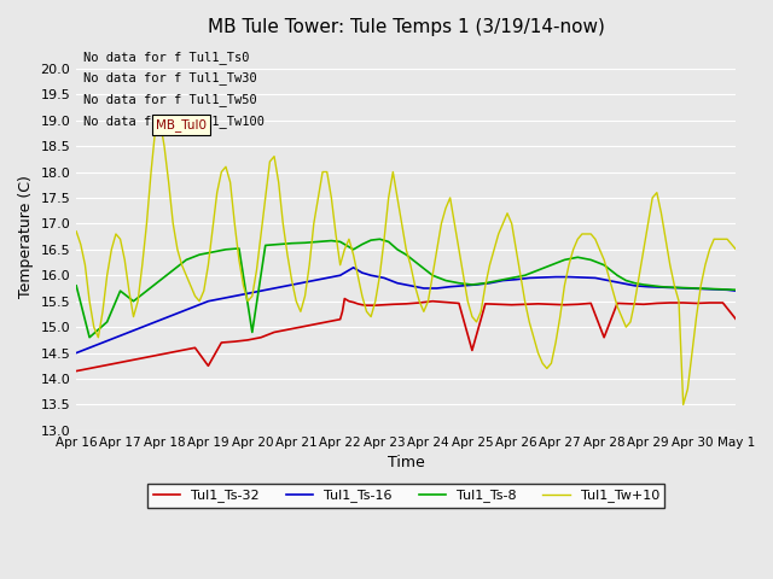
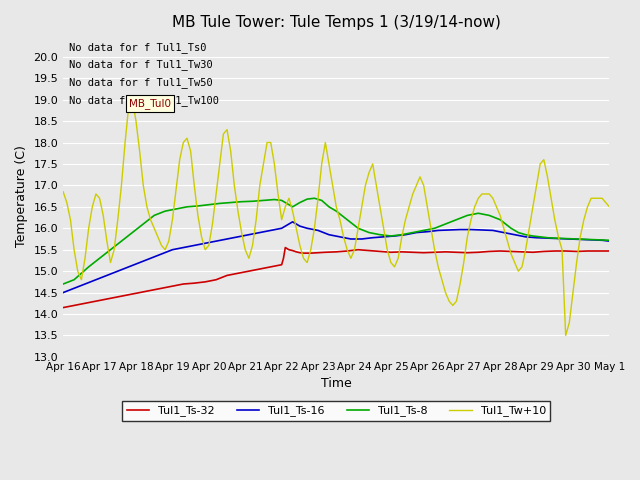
Tul1_Ts-8/Apr 16: 15.80 -> 14.70
Tul1_Ts-8/Apr 17: 15.70 -> 15.30
Tul1_Ts-32/Apr 19: 14.25 -> 14.65
Tul1_Ts-8/Apr 20: 14.90 -> 16.55
Tul1_Ts-32/Apr 25: 14.55 -> 15.44
Tul1_Ts-32/Apr 28: 14.80 -> 15.47
Tul1_Ts-32/May 1: 15.15 -> 15.47
